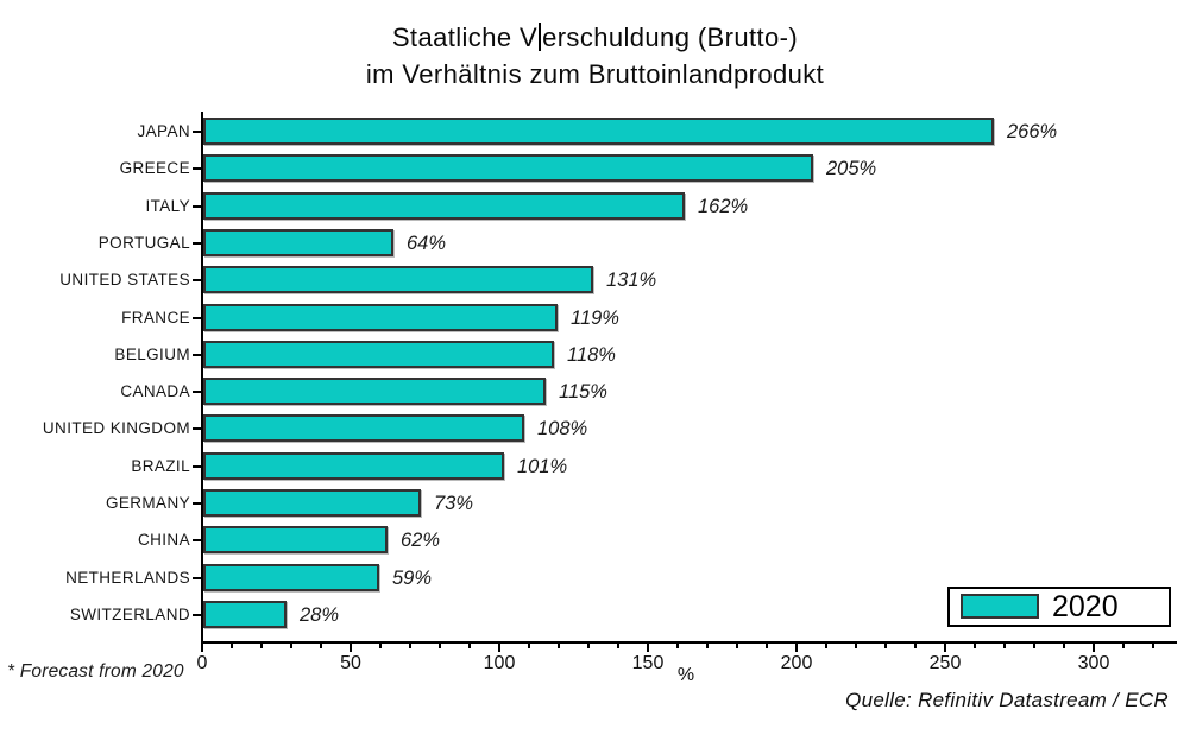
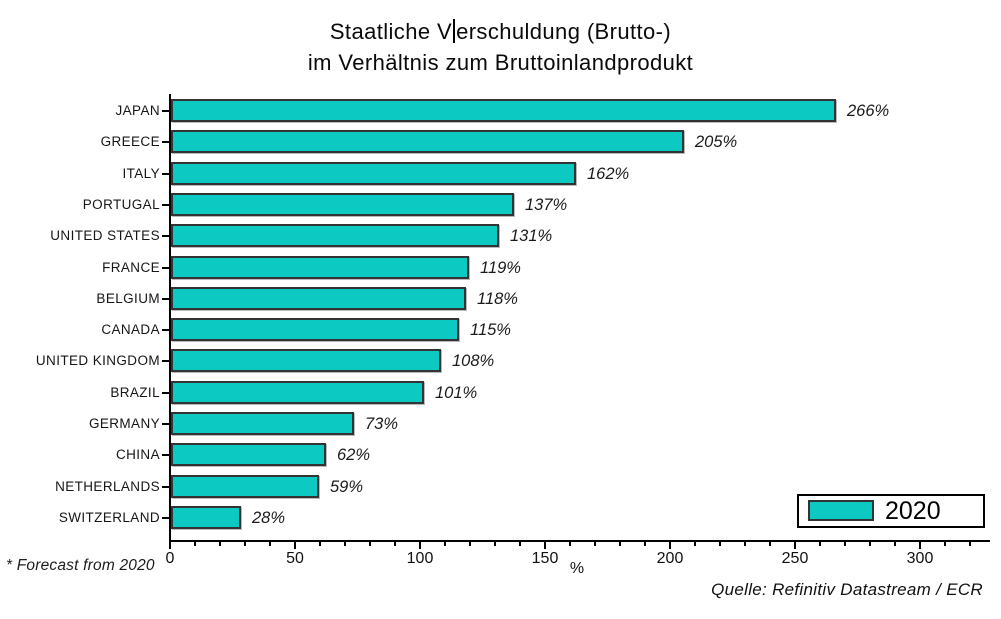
PORTUGAL: 64% -> 137%
